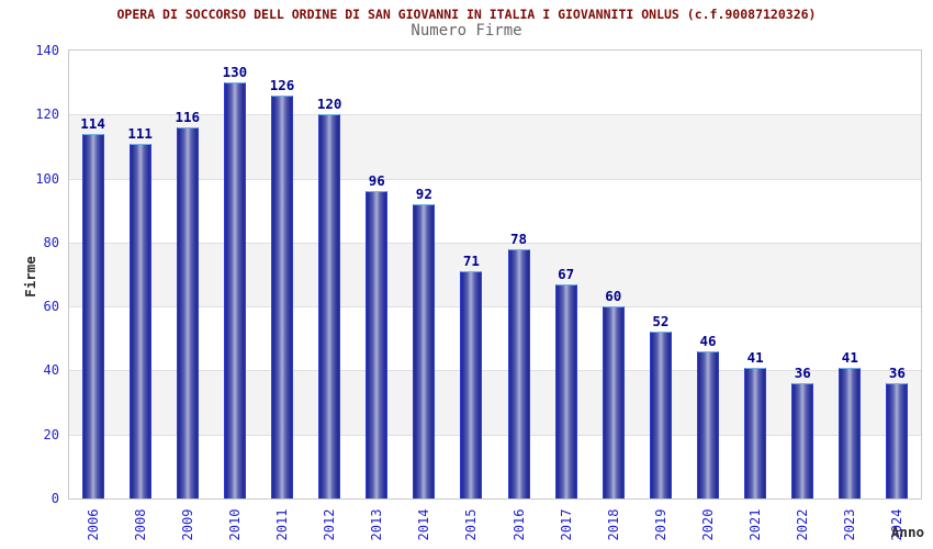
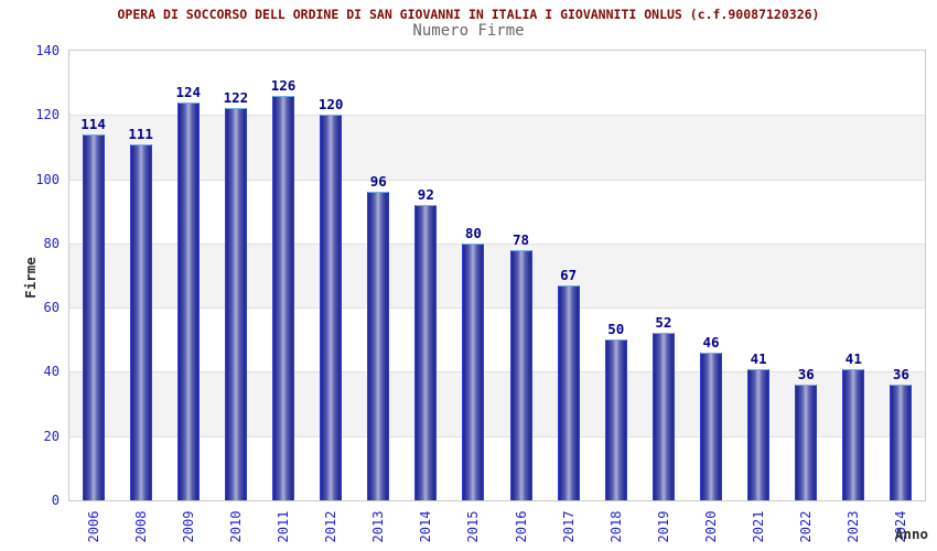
2009: 116 -> 124
2010: 130 -> 122
2015: 71 -> 80
2018: 60 -> 50
